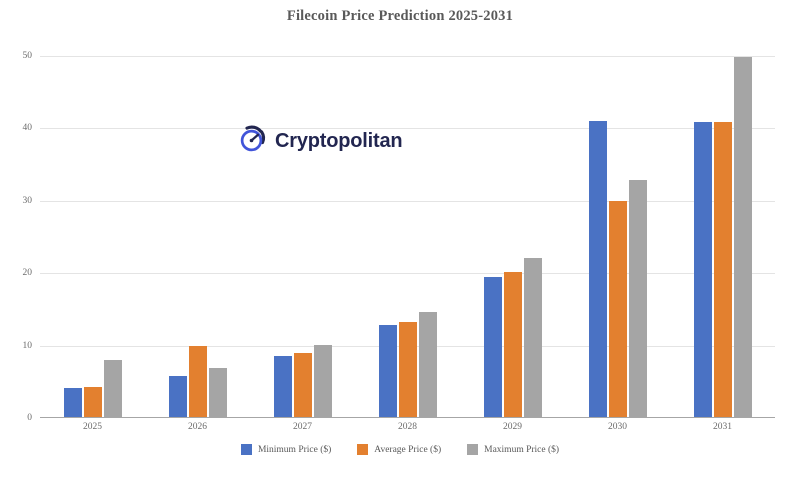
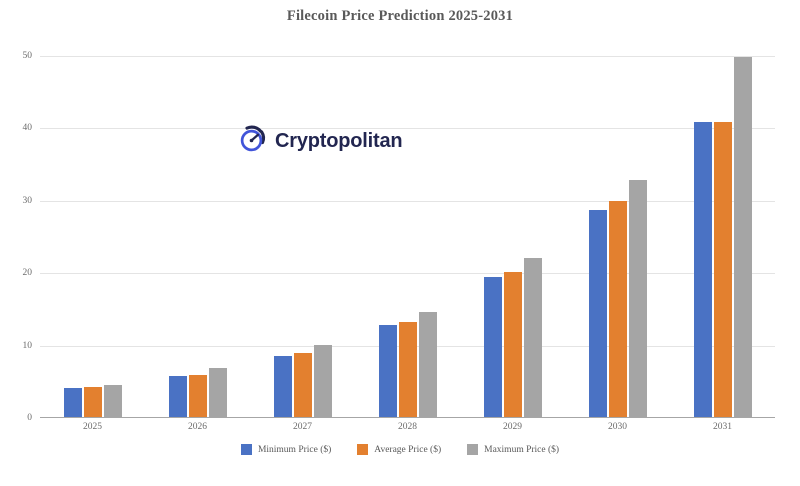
Maximum Price ($)/2025: 8 -> 5
Average Price ($)/2026: 10 -> 6
Minimum Price ($)/2030: 41 -> 29
